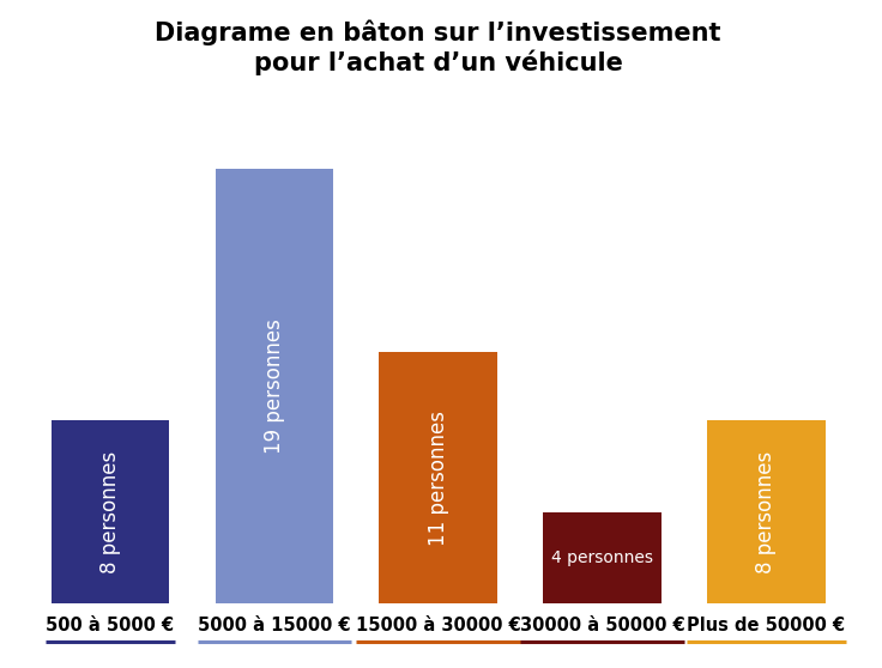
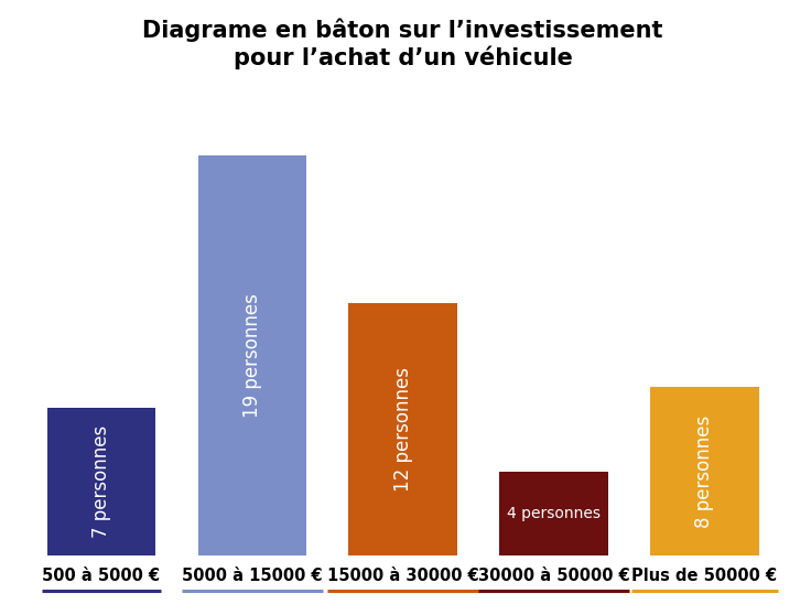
500 à 5000 €: 8 -> 7
15000 à 30000 €: 11 -> 12
